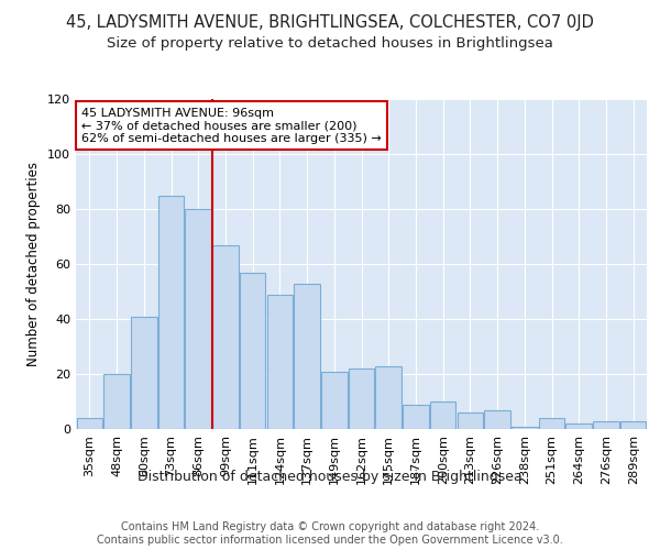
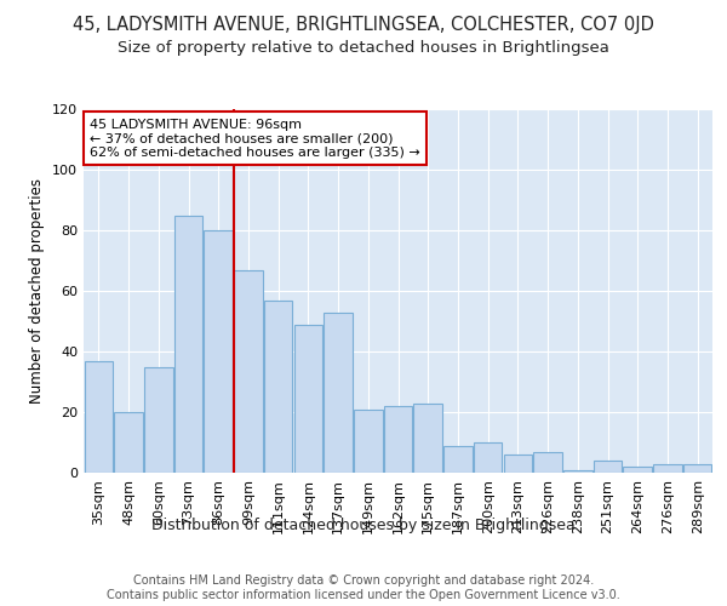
35sqm: 4 -> 37
60sqm: 41 -> 35
